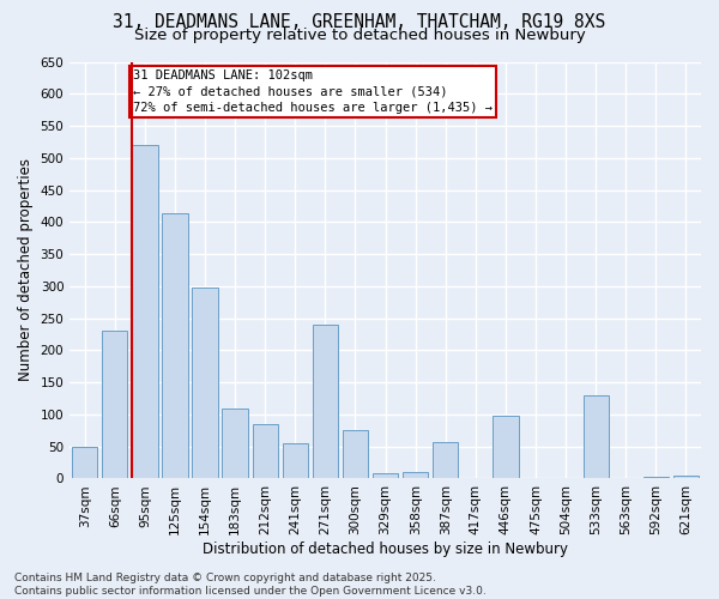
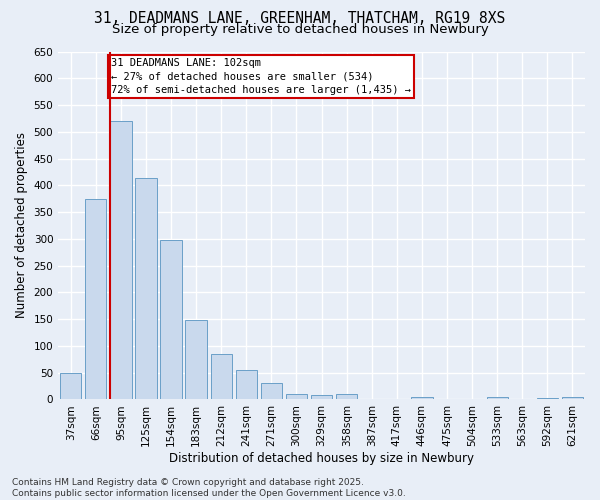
66sqm: 230 -> 375
183sqm: 110 -> 148
271sqm: 240 -> 30
300sqm: 76 -> 11
387sqm: 56 -> 1
446sqm: 98 -> 4
533sqm: 130 -> 4
